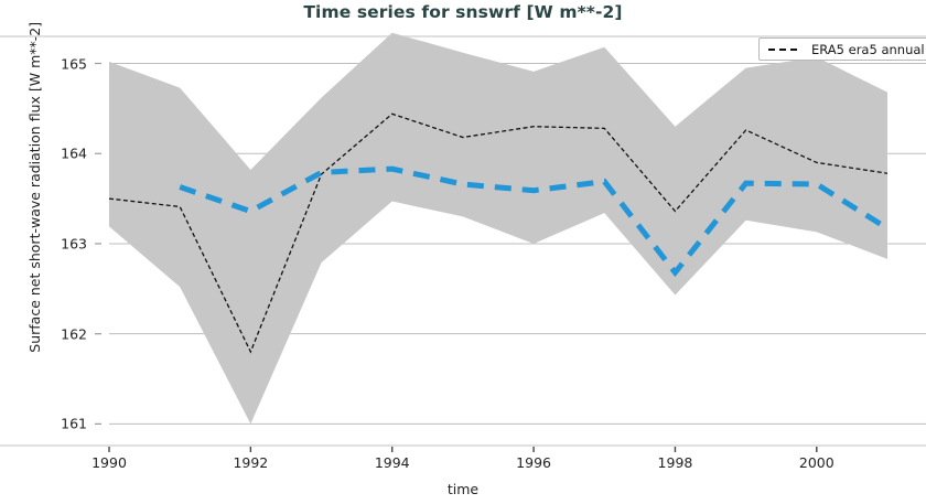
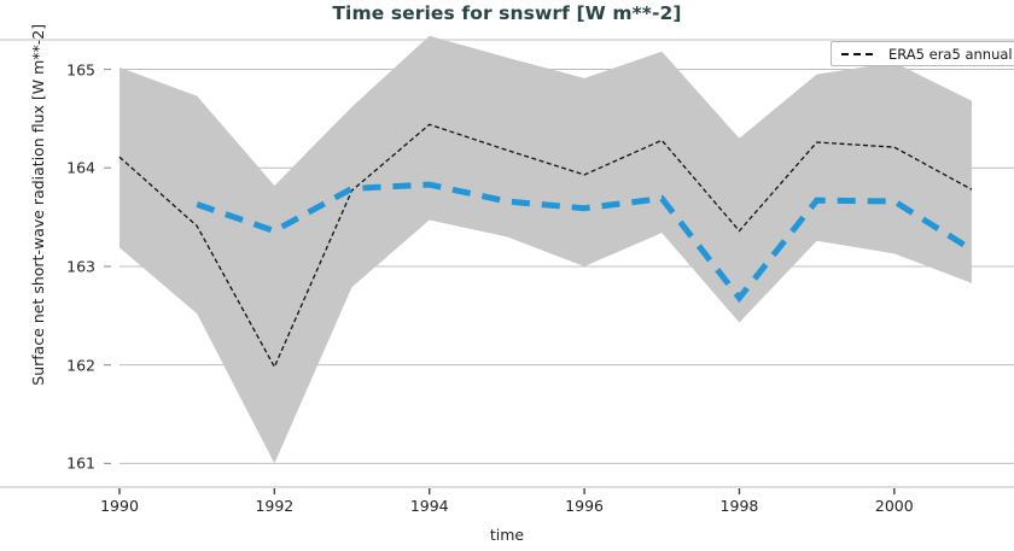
ERA5 era5 annual/1990: 163.5 -> 164.1
ERA5 era5 annual/1992: 161.8 -> 162.0
ERA5 era5 annual/1996: 164.3 -> 163.9
ERA5 era5 annual/2000: 163.9 -> 164.2
